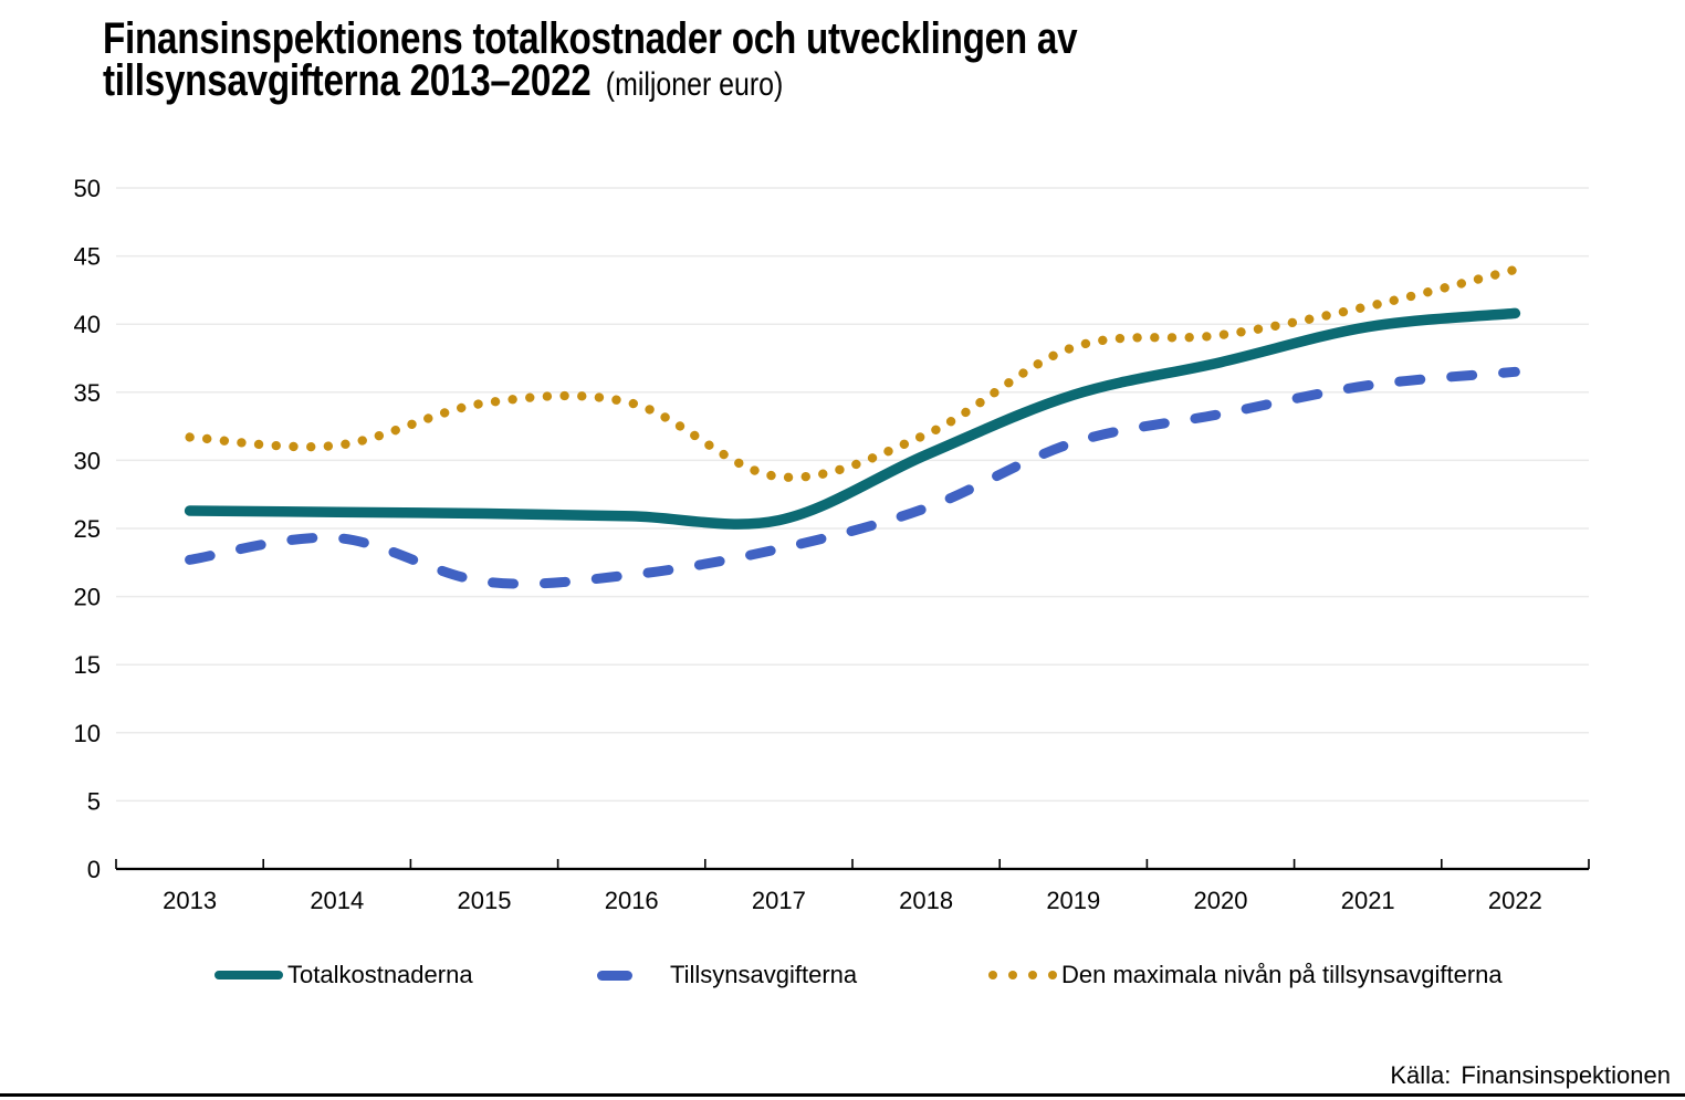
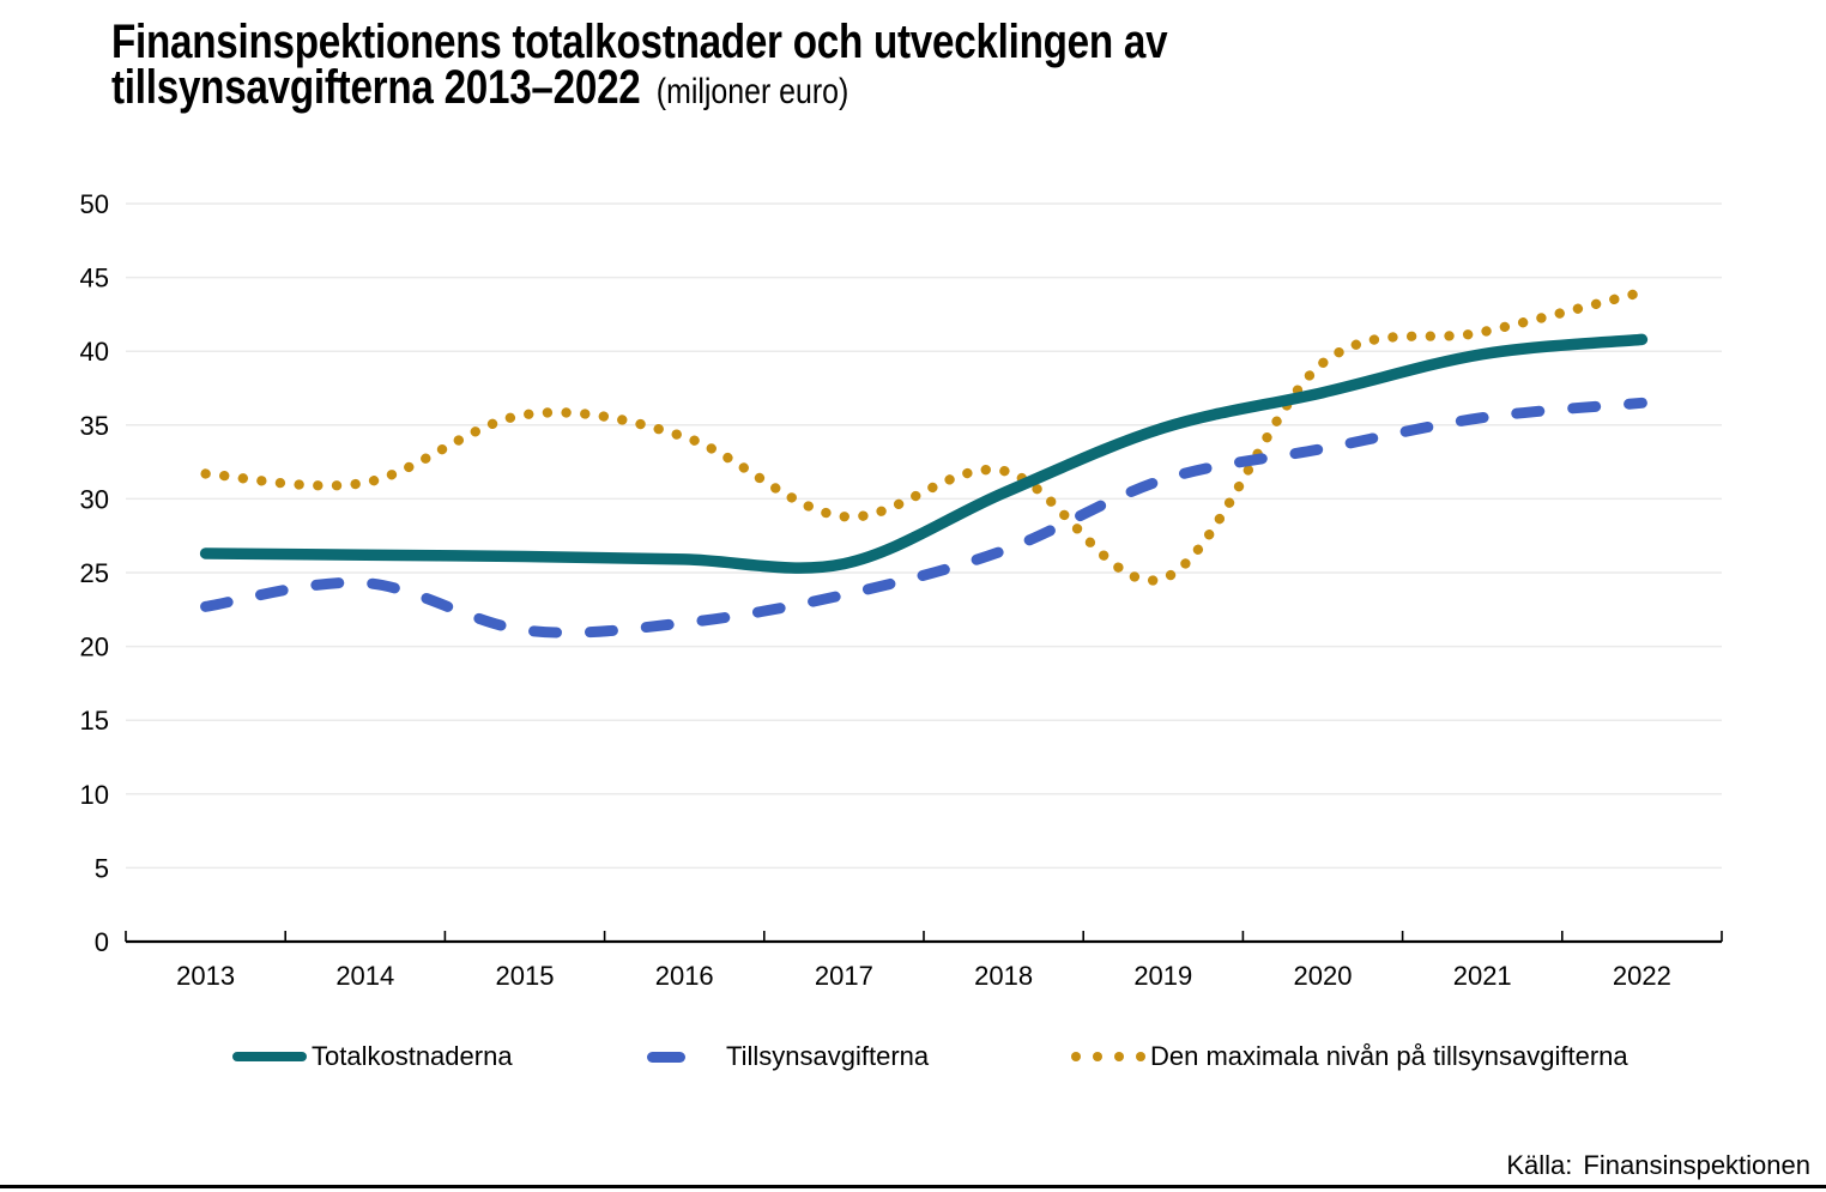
Den maximala nivån på tillsynsavgifterna/2015: 34.2 -> 35.7
Den maximala nivån på tillsynsavgifterna/2019: 38.3 -> 24.6
